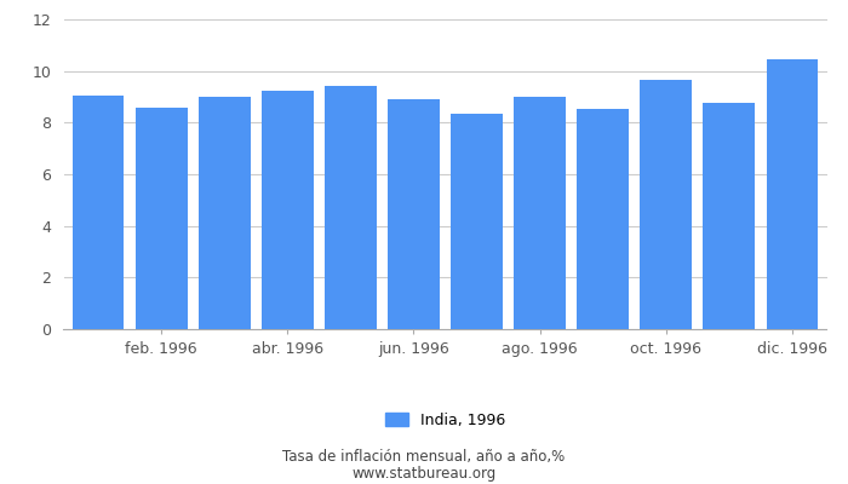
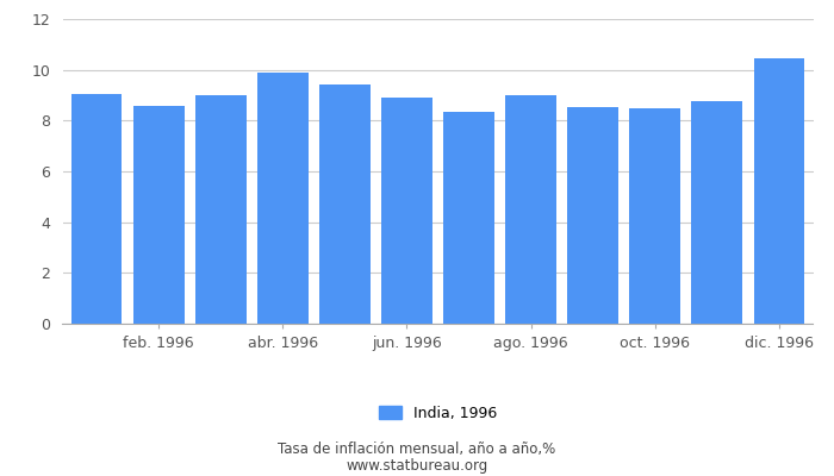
abr. 1996: 9.25 -> 9.90
oct. 1996: 9.65 -> 8.50
